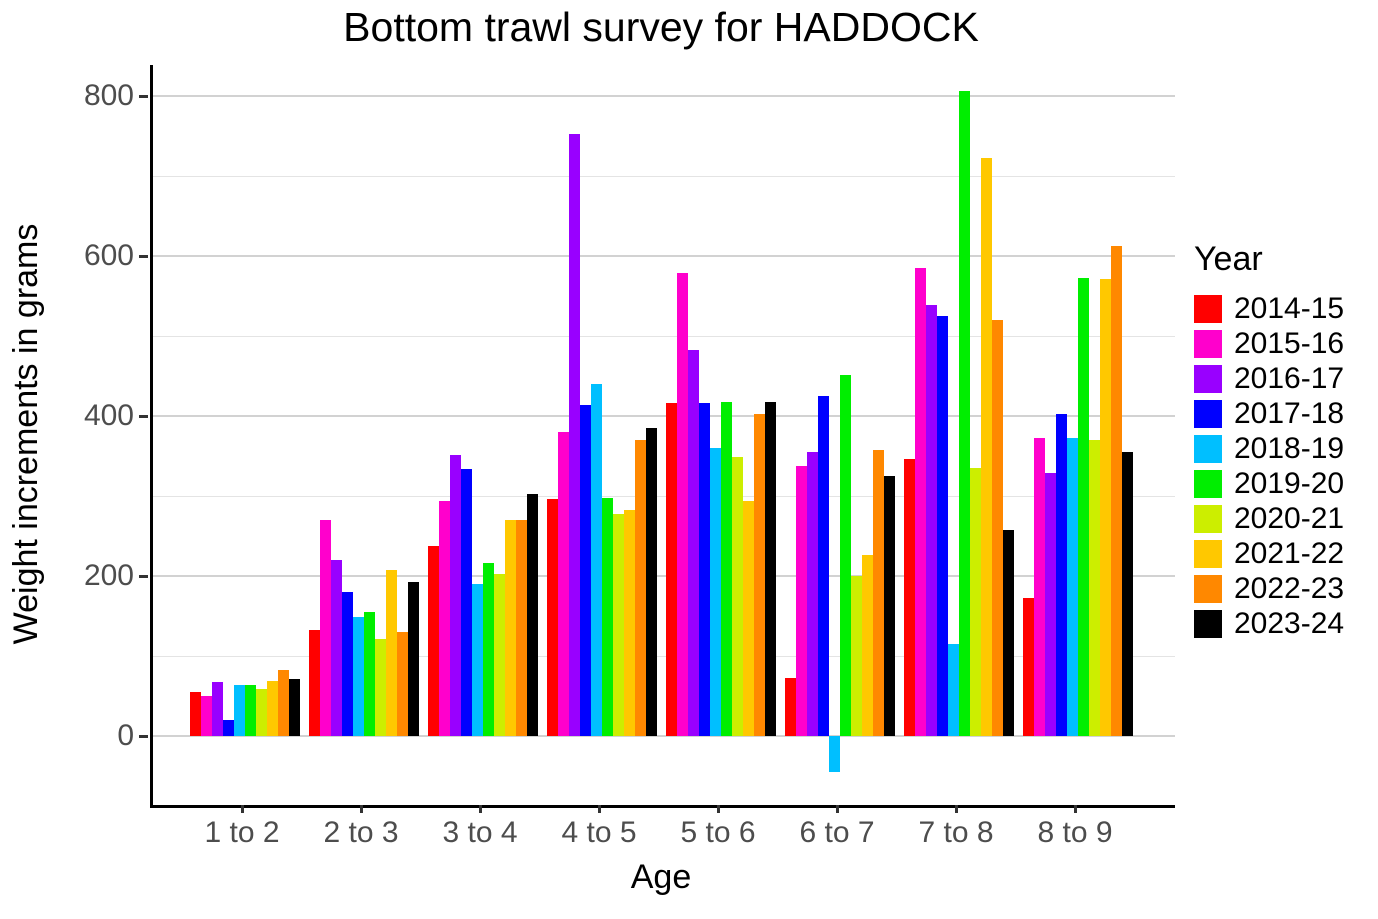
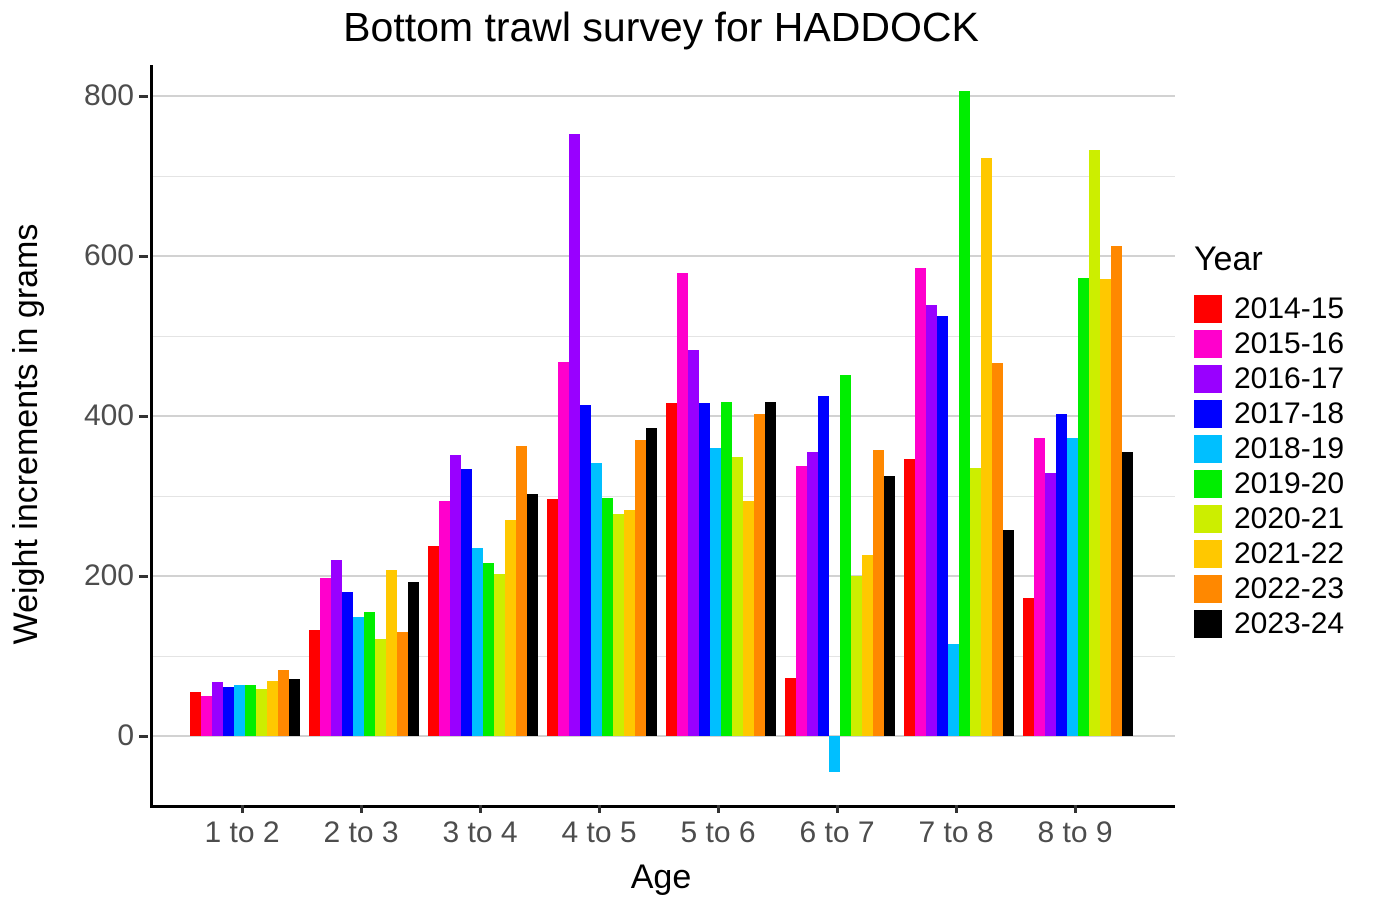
2017-18/1 to 2: 20 -> 60
2015-16/2 to 3: 270 -> 200
2018-19/3 to 4: 190 -> 240
2022-23/3 to 4: 270 -> 360
2015-16/4 to 5: 380 -> 470
2018-19/4 to 5: 440 -> 340
2022-23/7 to 8: 520 -> 470
2020-21/8 to 9: 370 -> 730
